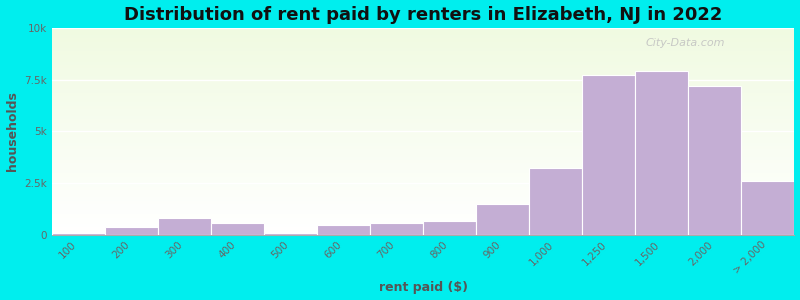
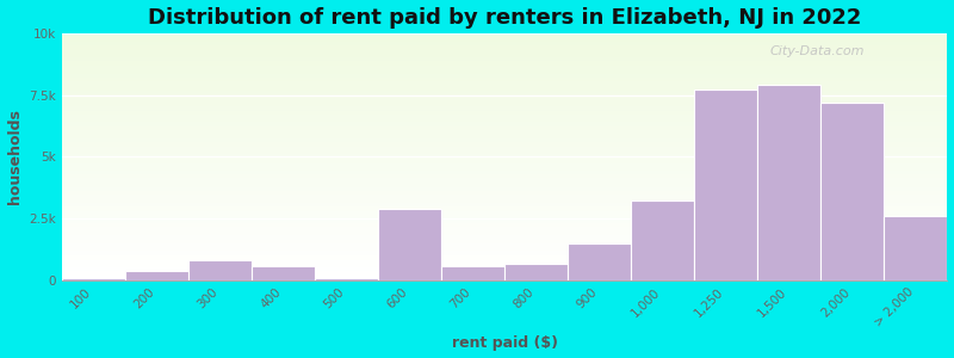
600: 0.45k -> 2.90k
